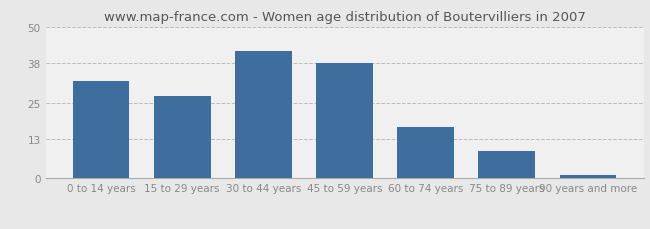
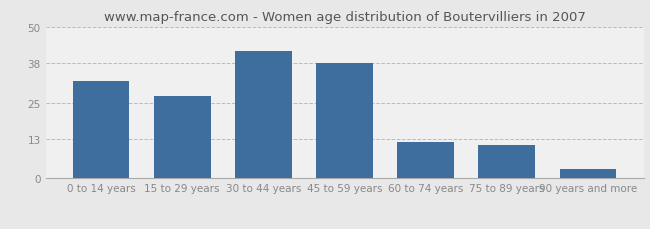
60 to 74 years: 17 -> 12
75 to 89 years: 9 -> 11
90 years and more: 1 -> 3
